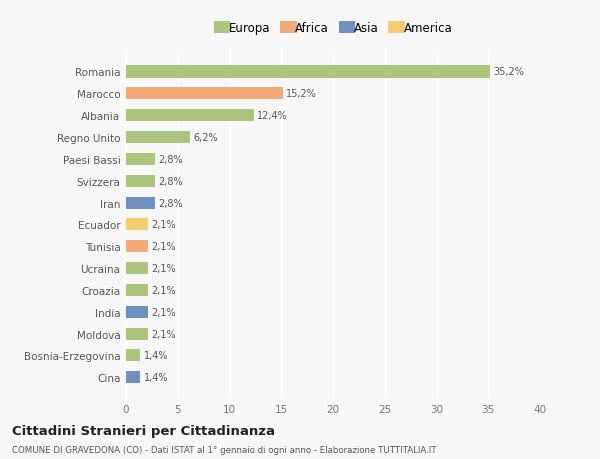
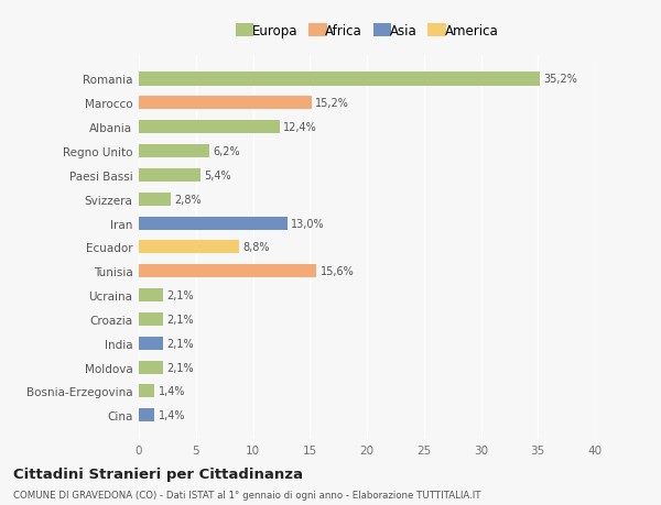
Paesi Bassi: 2,8% -> 5,4%
Iran: 2,8% -> 13,0%
Ecuador: 2,1% -> 8,8%
Tunisia: 2,1% -> 15,6%
